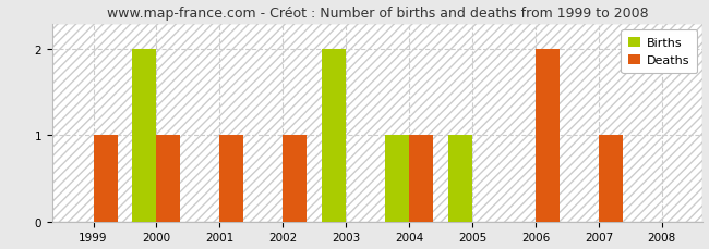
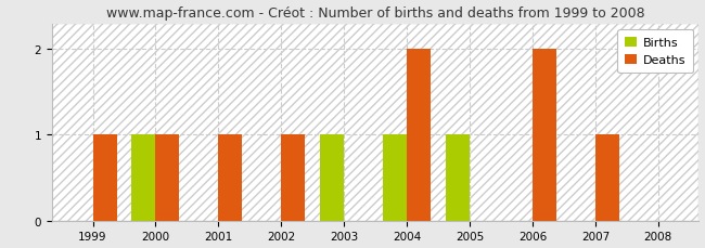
Births/2000: 2 -> 1
Births/2003: 2 -> 1
Deaths/2004: 1 -> 2
